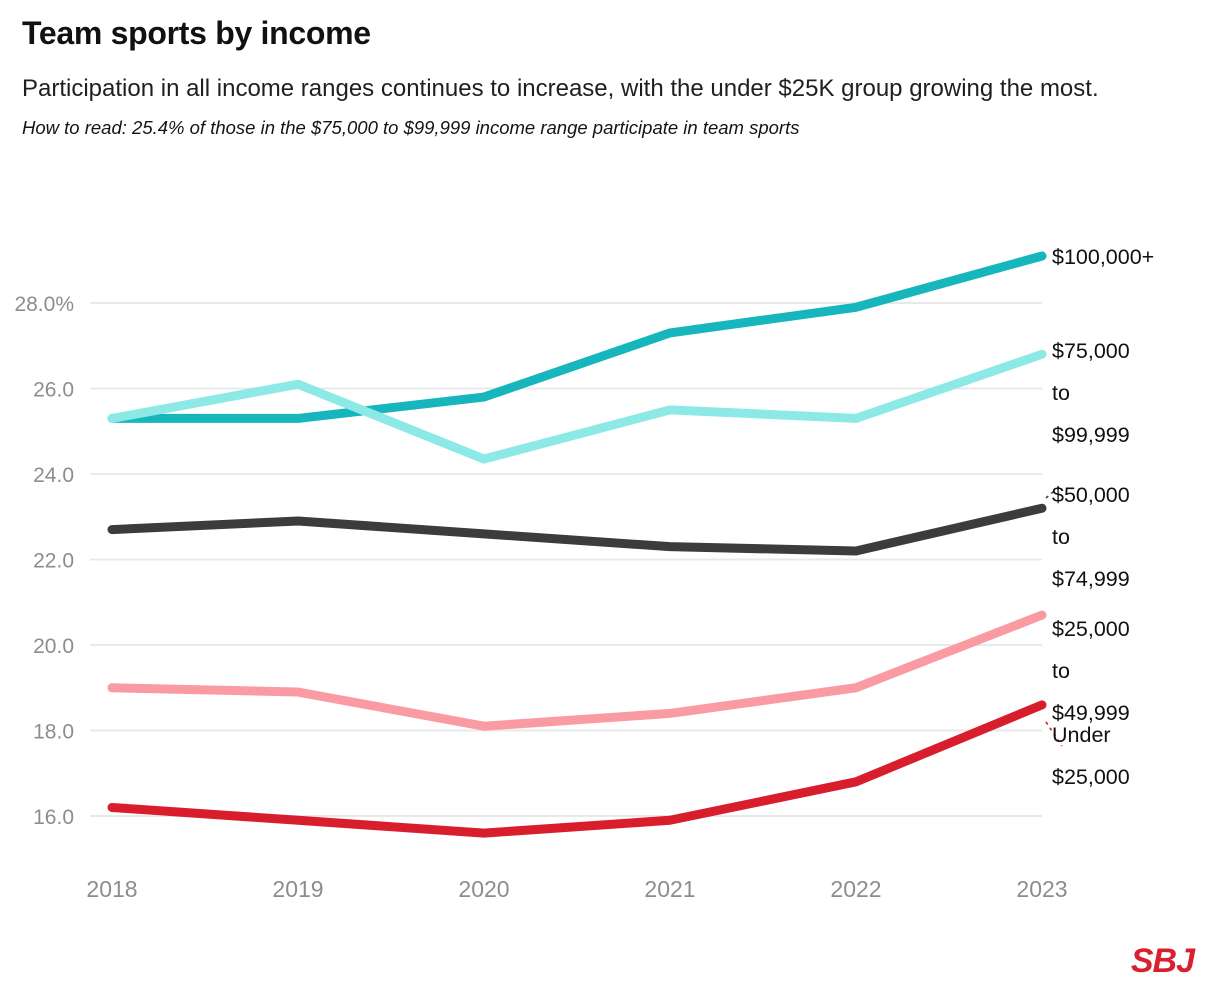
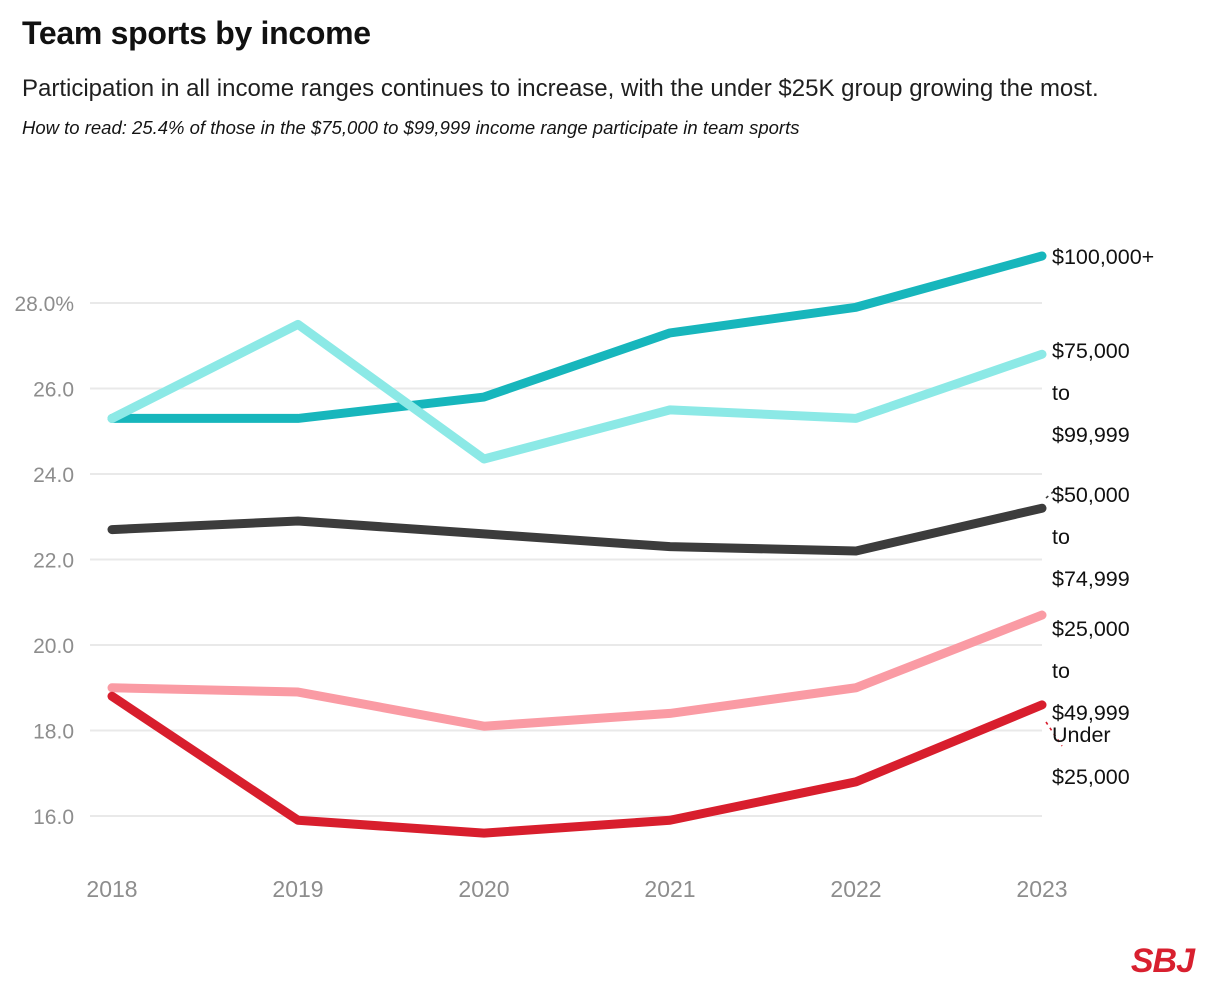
Under $25,000/2018: 16.2% -> 18.8%
$75,000 to $99,999/2019: 26.1% -> 27.5%
